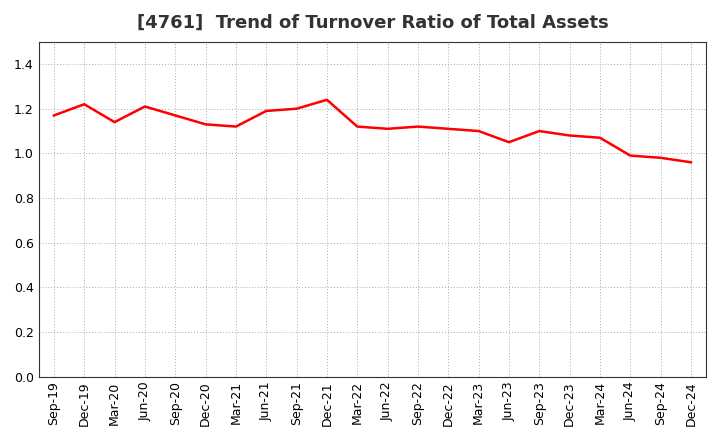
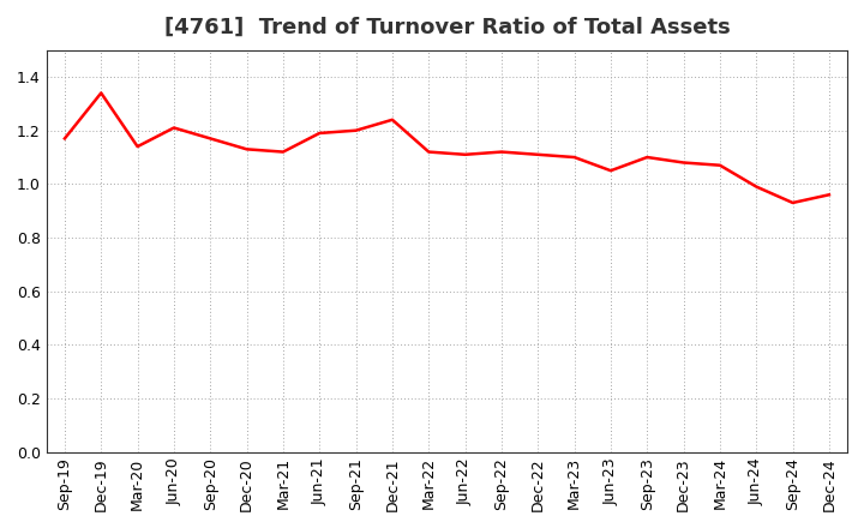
Dec-19: 1.22 -> 1.34
Sep-24: 0.98 -> 0.93
